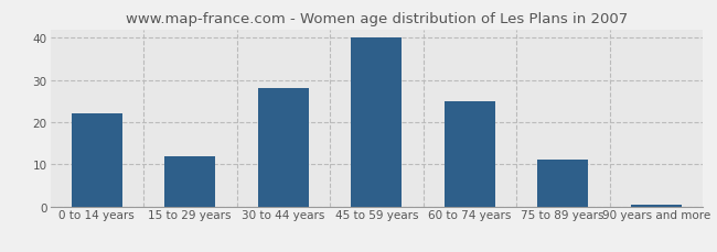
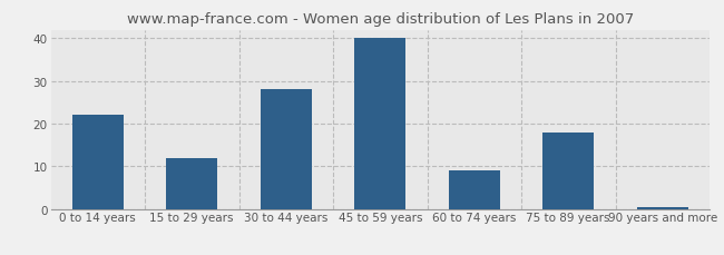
60 to 74 years: 25.0 -> 9.0
75 to 89 years: 11.0 -> 18.0
